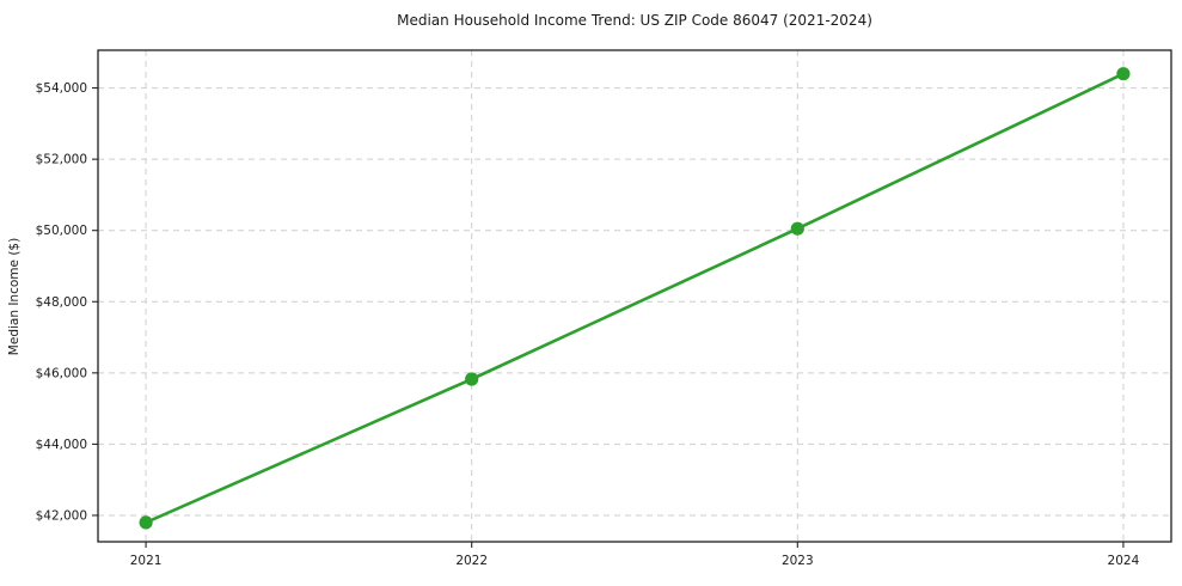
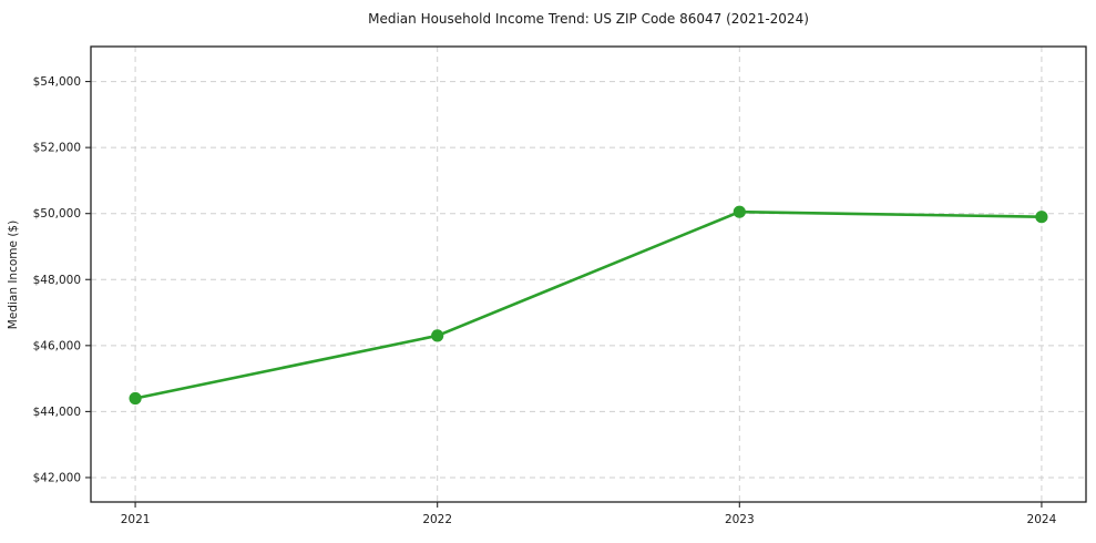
2021: $41800 -> $44400
2022: $45800 -> $46300
2024: $54400 -> $49900
